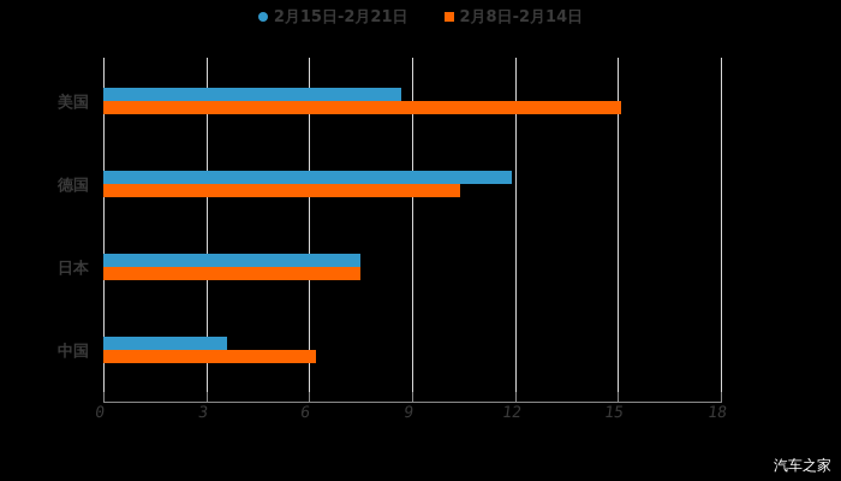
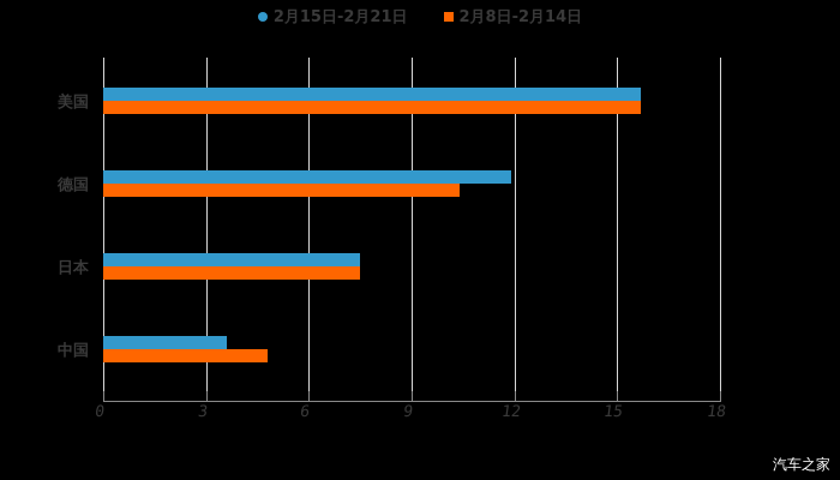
2月15日-2月21日/美国: 8.7 -> 15.7
2月8日-2月14日/美国: 15.1 -> 15.7
2月8日-2月14日/中国: 6.2 -> 4.8
